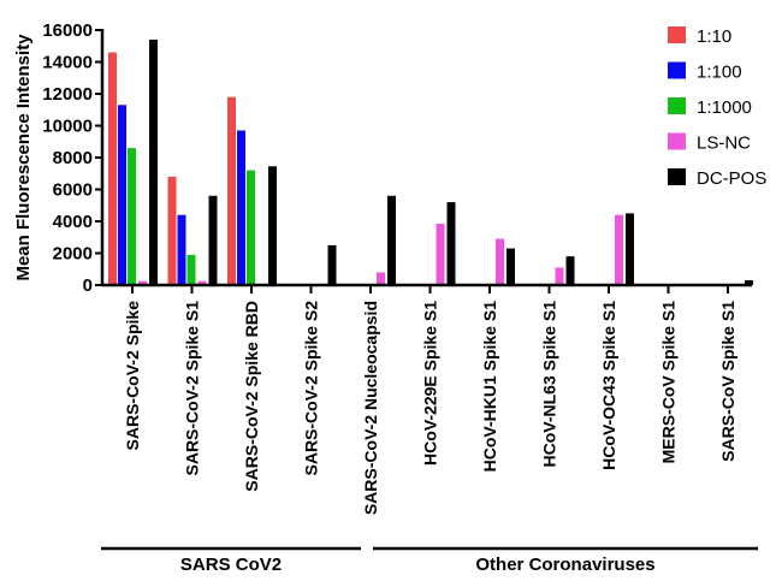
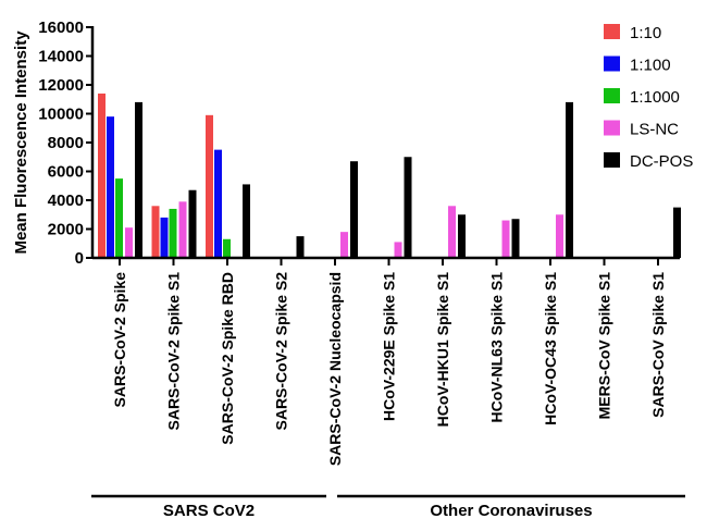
1:10/SARS-CoV-2 Spike: 14600 -> 11400
1:100/SARS-CoV-2 Spike: 11300 -> 9800
1:1000/SARS-CoV-2 Spike: 8600 -> 5500
LS-NC/SARS-CoV-2 Spike: 200 -> 2100
DC-POS/SARS-CoV-2 Spike: 15400 -> 10800
1:10/SARS-CoV-2 Spike S1: 6800 -> 3600
1:100/SARS-CoV-2 Spike S1: 4400 -> 2800
1:1000/SARS-CoV-2 Spike S1: 1900 -> 3400
LS-NC/SARS-CoV-2 Spike S1: 200 -> 3900
DC-POS/SARS-CoV-2 Spike S1: 5600 -> 4700
1:10/SARS-CoV-2 Spike RBD: 11800 -> 9900
1:100/SARS-CoV-2 Spike RBD: 9700 -> 7500
1:1000/SARS-CoV-2 Spike RBD: 7200 -> 1300
DC-POS/SARS-CoV-2 Spike RBD: 7400 -> 5100
DC-POS/SARS-CoV-2 Spike S2: 2500 -> 1500
LS-NC/SARS-CoV-2 Nucleocapsid: 800 -> 1800
DC-POS/SARS-CoV-2 Nucleocapsid: 5600 -> 6700
LS-NC/HCoV-229E Spike S1: 3800 -> 1100
DC-POS/HCoV-229E Spike S1: 5200 -> 7000
LS-NC/HCoV-HKU1 Spike S1: 2900 -> 3600
DC-POS/HCoV-HKU1 Spike S1: 2300 -> 3000
LS-NC/HCoV-NL63 Spike S1: 1100 -> 2600
DC-POS/HCoV-NL63 Spike S1: 1800 -> 2700
LS-NC/HCoV-OC43 Spike S1: 4400 -> 3000
DC-POS/HCoV-OC43 Spike S1: 4500 -> 10800
DC-POS/SARS-CoV Spike S1: 300 -> 3500
